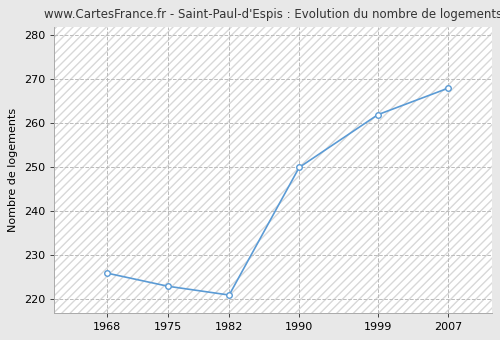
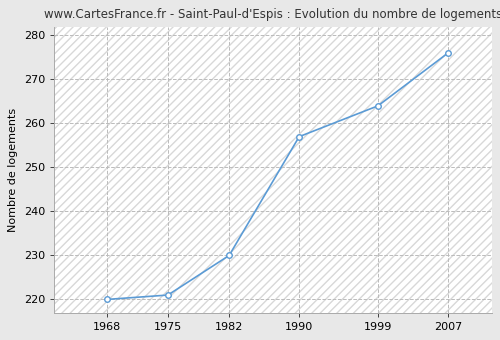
1968: 226 -> 220
1975: 223 -> 221
1982: 221 -> 230
1990: 250 -> 257
1999: 262 -> 264
2007: 268 -> 276
